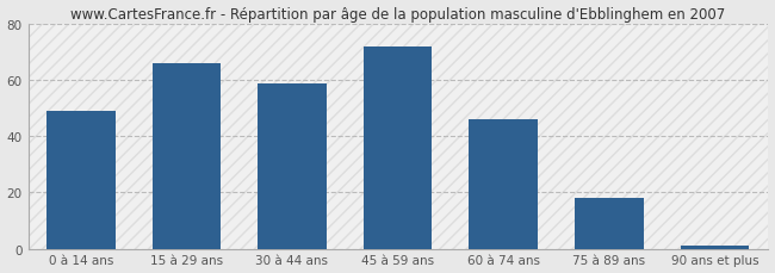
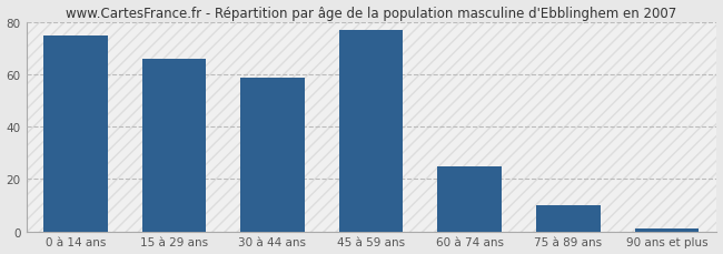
0 à 14 ans: 49 -> 75
45 à 59 ans: 72 -> 77
60 à 74 ans: 46 -> 25
75 à 89 ans: 18 -> 10
